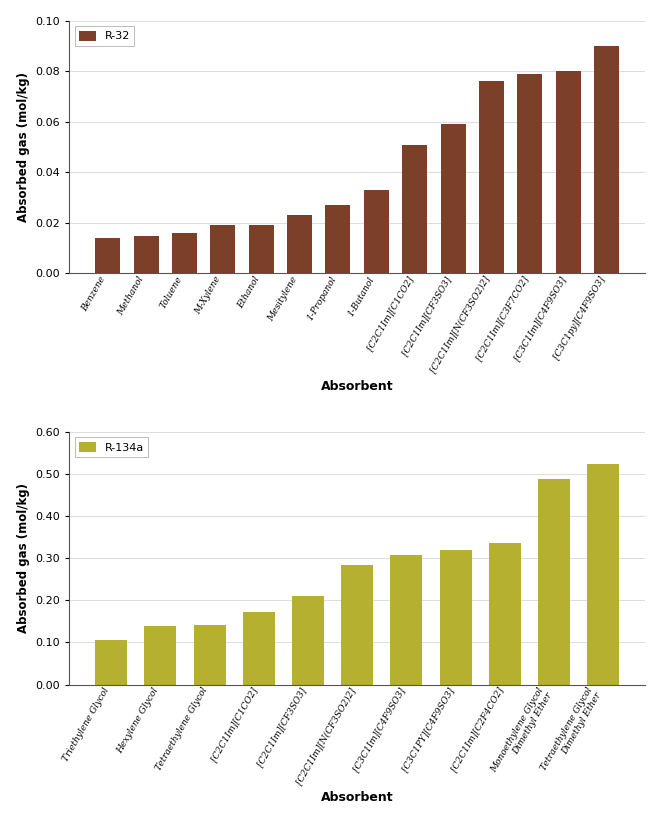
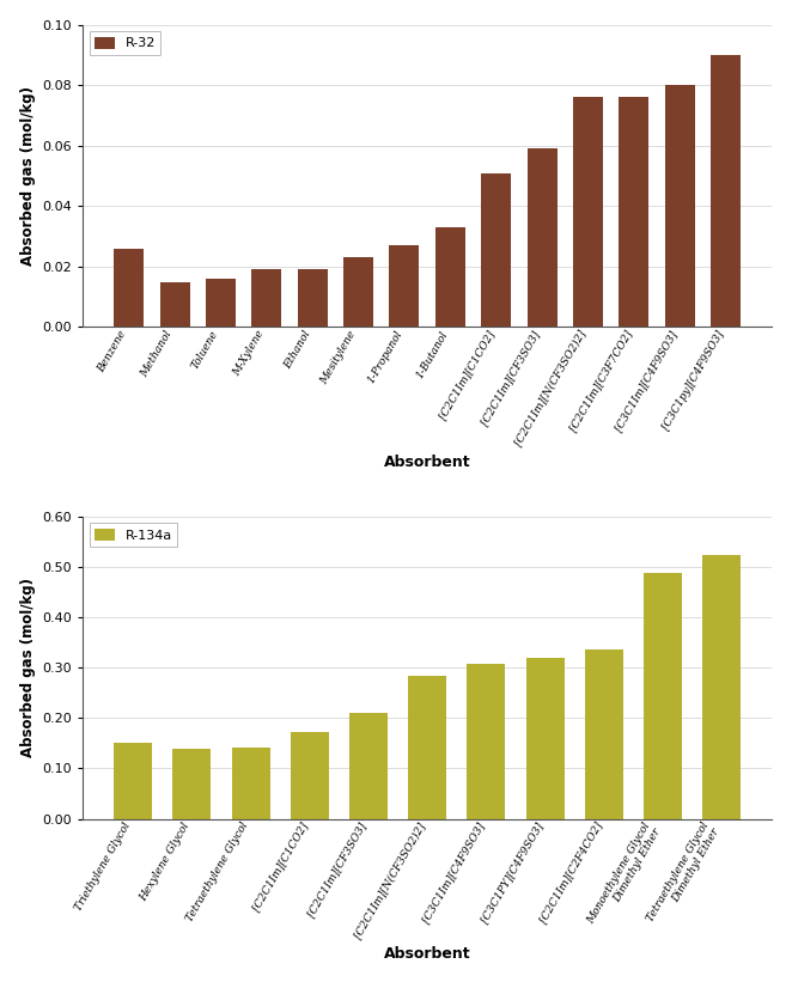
Benzene: 0.014 -> 0.026
[C2C1Im][C3F7CO2]: 0.079 -> 0.076
Triethylene Glycol: 0.107 -> 0.150
